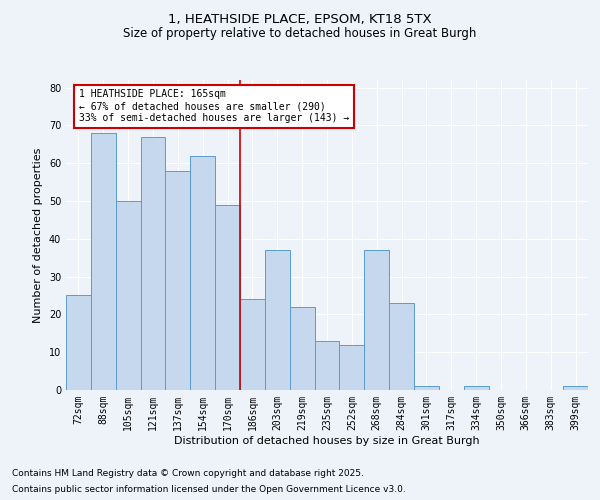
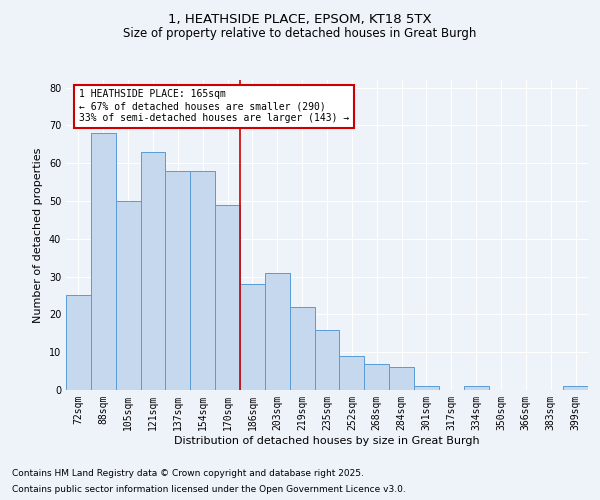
121sqm: 67 -> 63
154sqm: 62 -> 58
186sqm: 24 -> 28
203sqm: 37 -> 31
235sqm: 13 -> 16
252sqm: 12 -> 9
268sqm: 37 -> 7
284sqm: 23 -> 6
